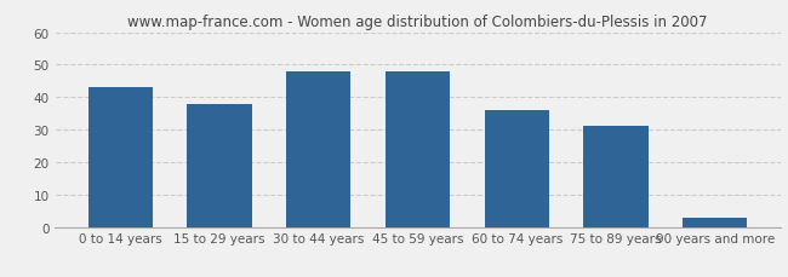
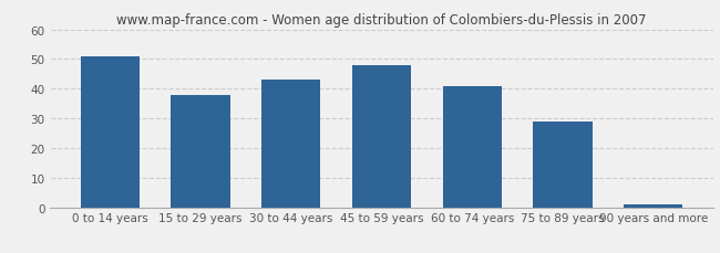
0 to 14 years: 43 -> 51
30 to 44 years: 48 -> 43
60 to 74 years: 36 -> 41
75 to 89 years: 31 -> 29
90 years and more: 3 -> 1
